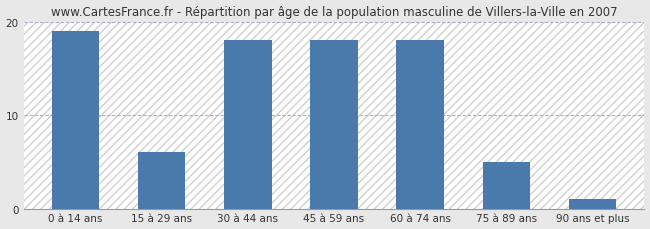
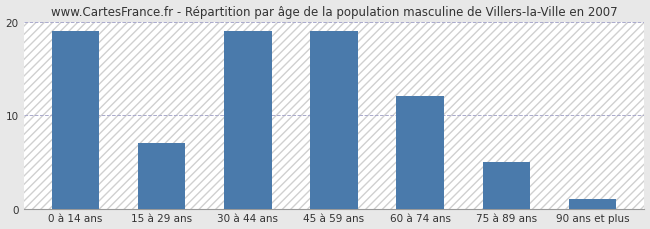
15 à 29 ans: 6 -> 7
30 à 44 ans: 18 -> 19
45 à 59 ans: 18 -> 19
60 à 74 ans: 18 -> 12
